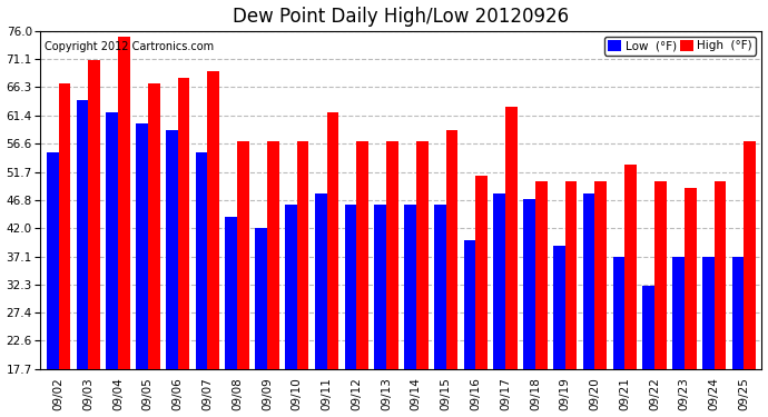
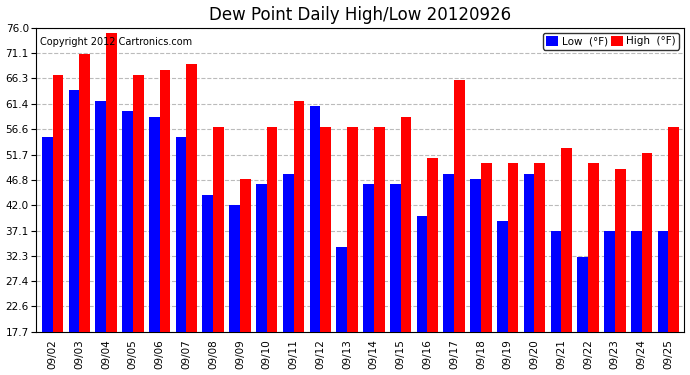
High (°F)/09/09: 57 -> 47
Low (°F)/09/12: 46 -> 61
Low (°F)/09/13: 46 -> 34
High (°F)/09/17: 63 -> 66
High (°F)/09/24: 50 -> 52
